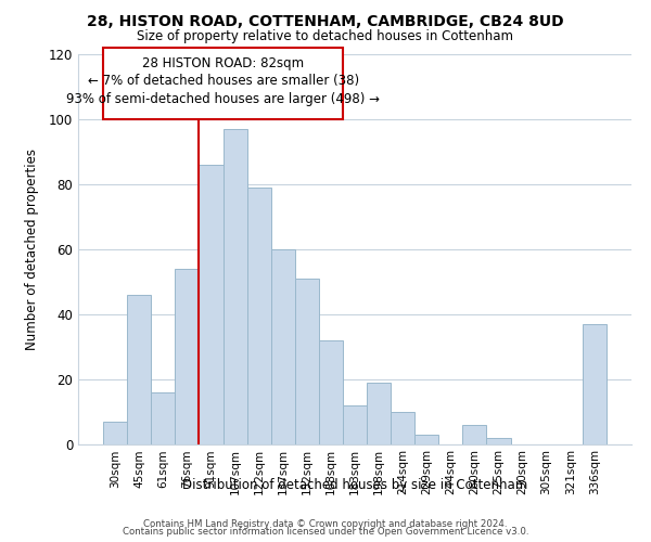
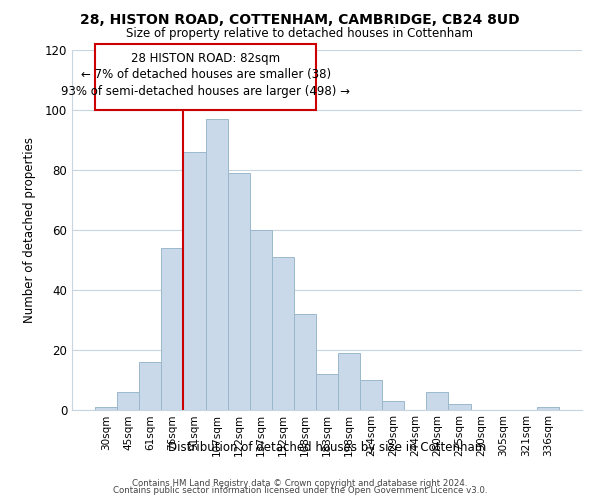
30sqm: 7 -> 1
45sqm: 46 -> 6
336sqm: 37 -> 1
